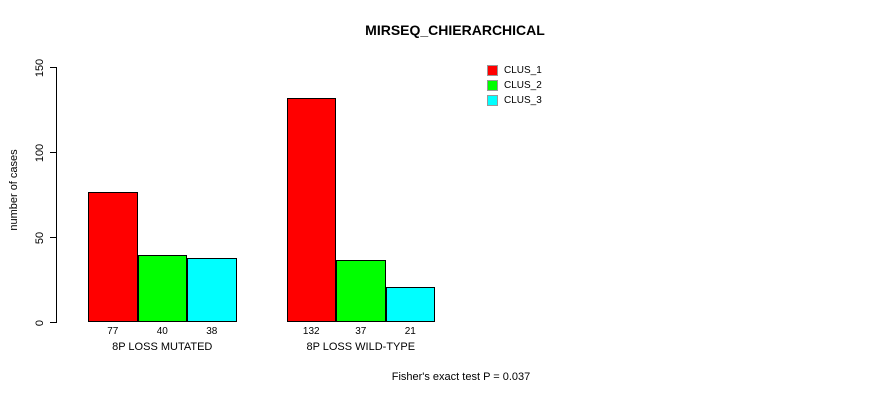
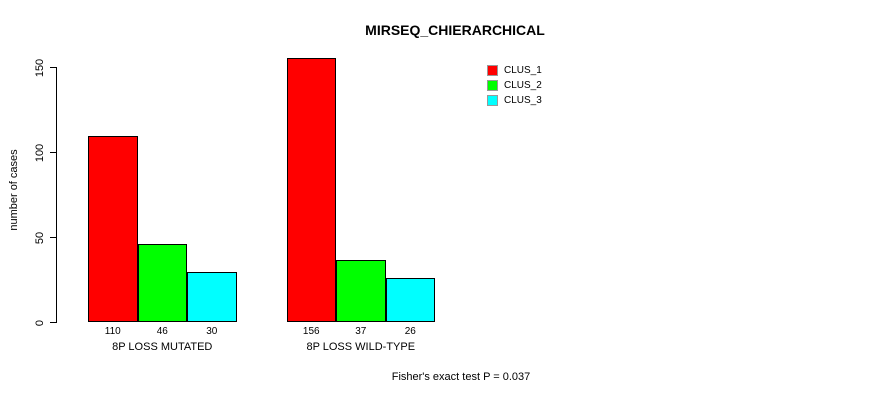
CLUS_1/8P LOSS MUTATED: 77 -> 110
CLUS_2/8P LOSS MUTATED: 40 -> 46
CLUS_3/8P LOSS MUTATED: 38 -> 30
CLUS_1/8P LOSS WILD-TYPE: 132 -> 156
CLUS_3/8P LOSS WILD-TYPE: 21 -> 26
